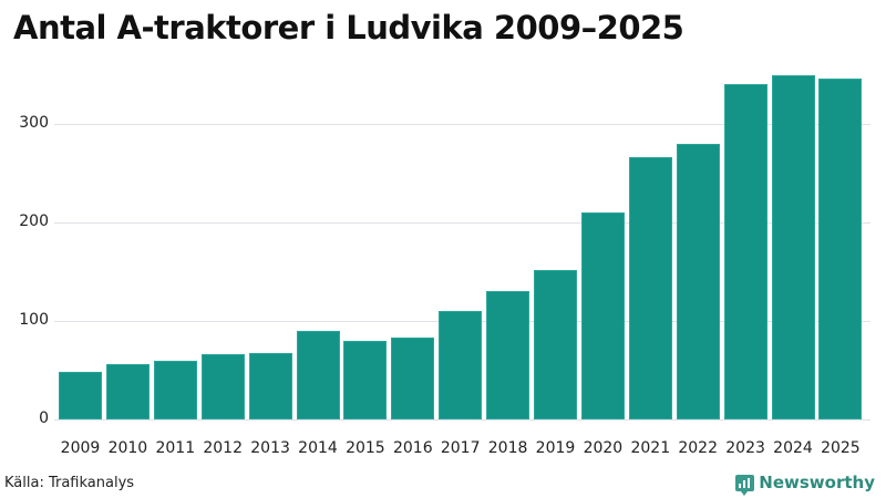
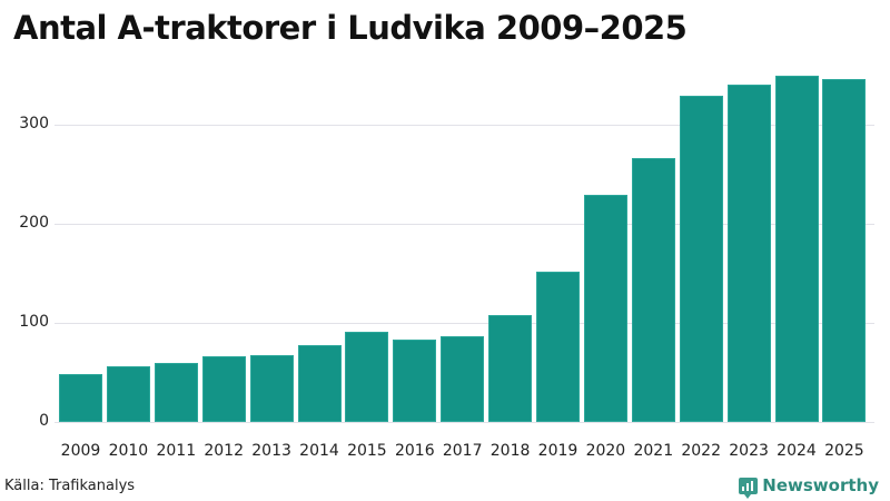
2014: 90 -> 80
2015: 80 -> 90
2017: 110 -> 90
2018: 130 -> 110
2020: 210 -> 230
2022: 280 -> 330
